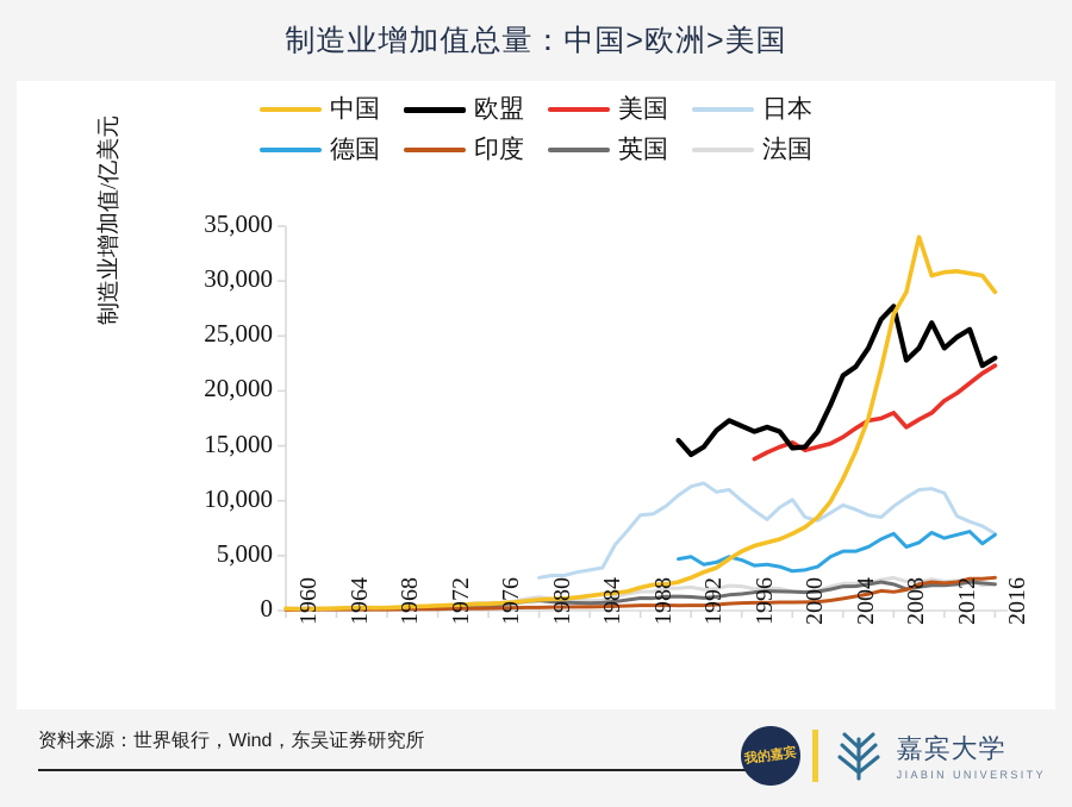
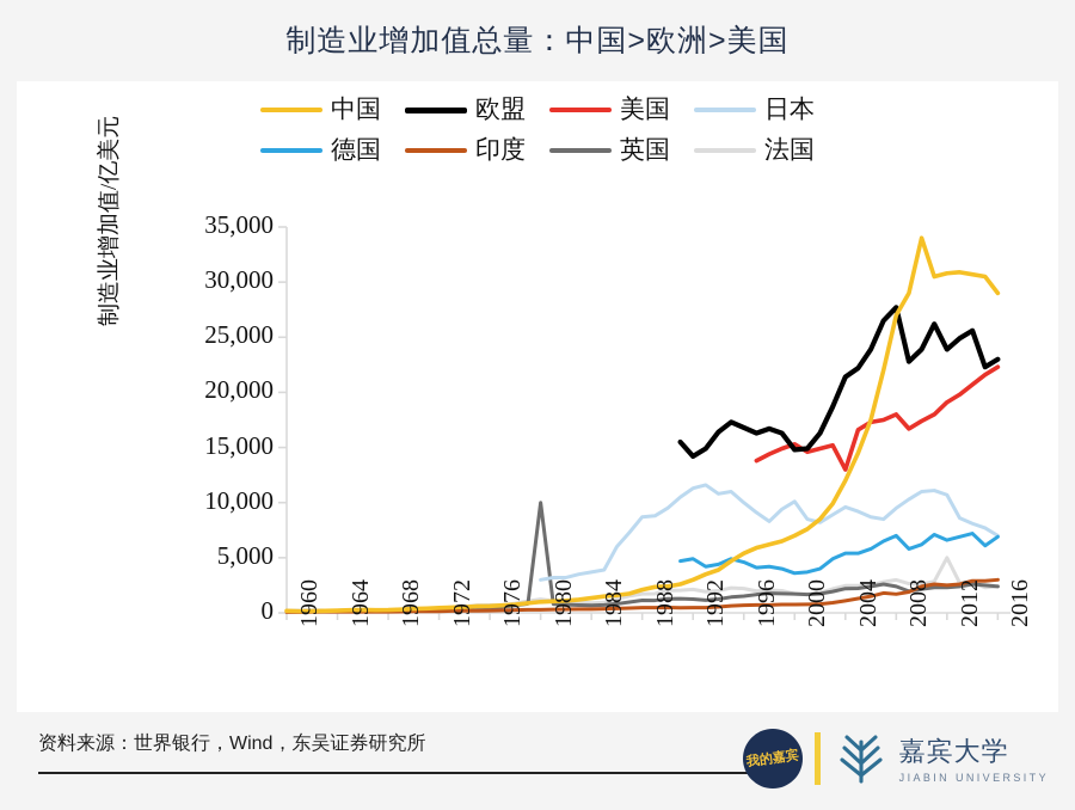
英国/1980: 1000 -> 10000
美国/2004: 16000 -> 13000
法国/2012: 3000 -> 5000
